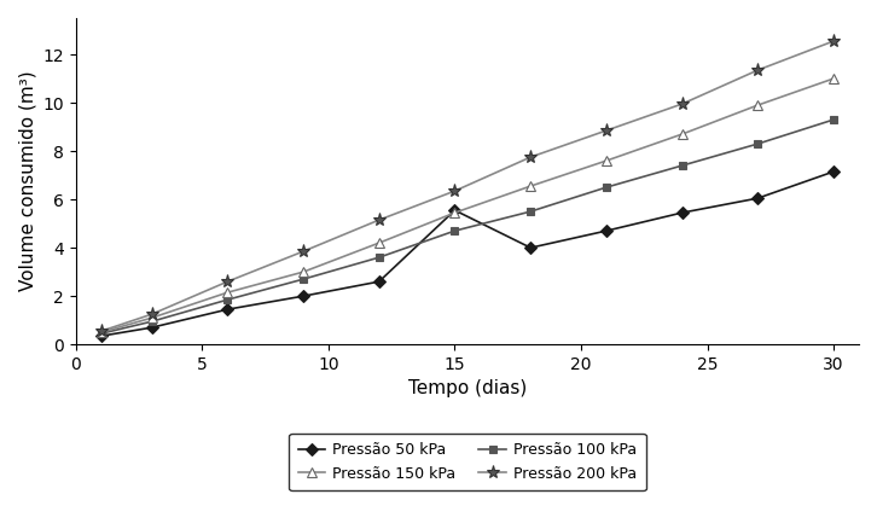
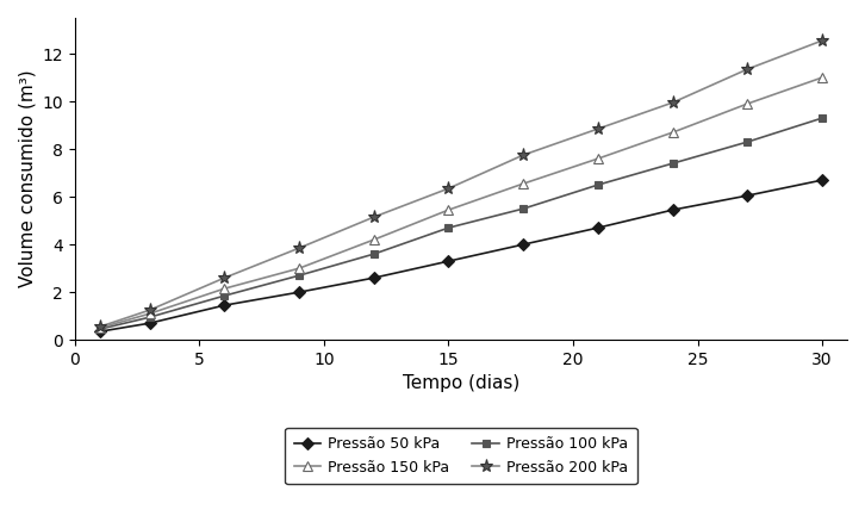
Pressão 50 kPa/15: 5.55 -> 3.30
Pressão 50 kPa/30: 7.15 -> 6.70
